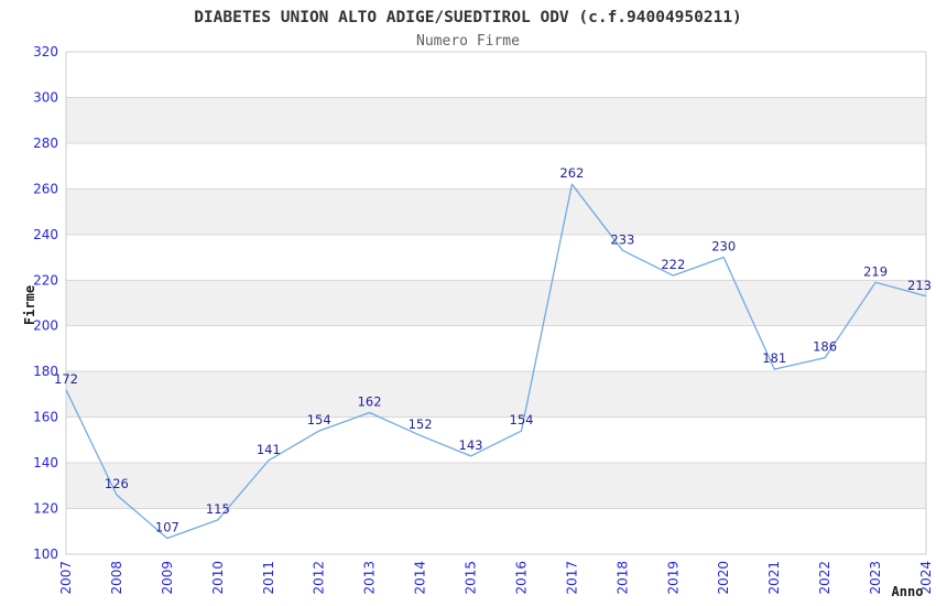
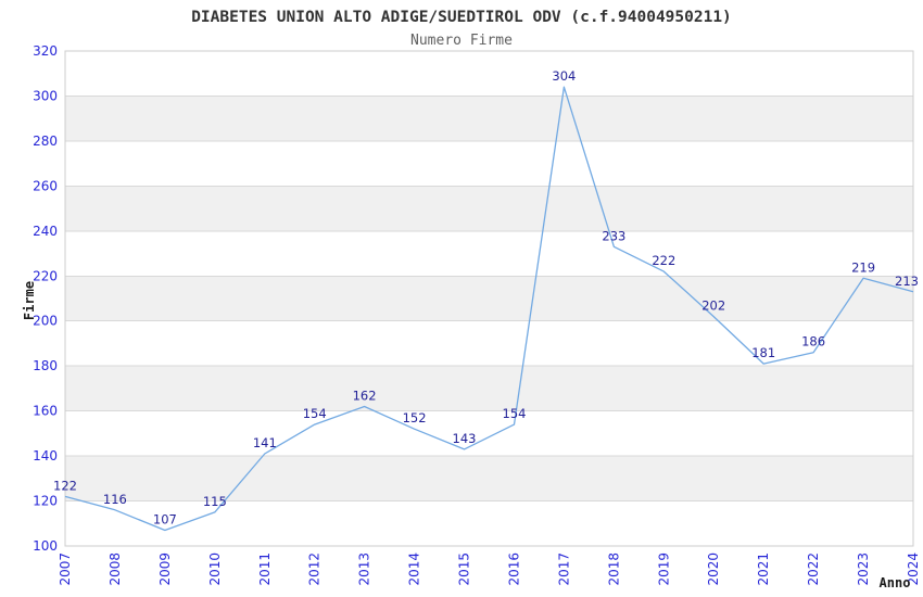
2007: 172 -> 122
2008: 126 -> 116
2017: 262 -> 304
2020: 230 -> 202
